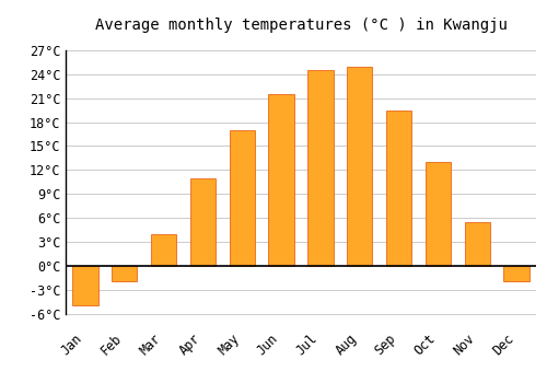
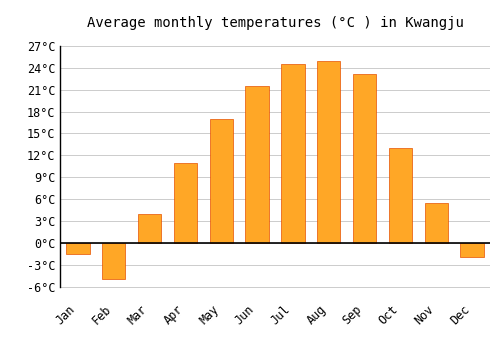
Jan: -5.0°C -> -1.6°C
Feb: -2.0°C -> -5.0°C
Sep: 19.5°C -> 23.2°C
